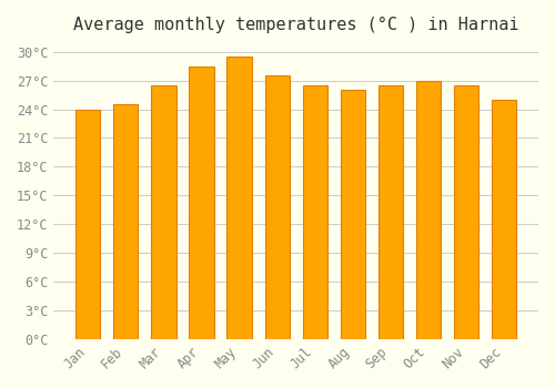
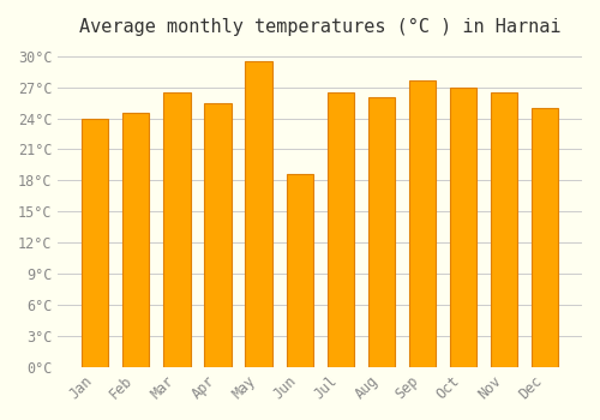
Apr: 28.5°C -> 25.4°C
Jun: 27.5°C -> 18.6°C
Sep: 26.5°C -> 27.6°C
